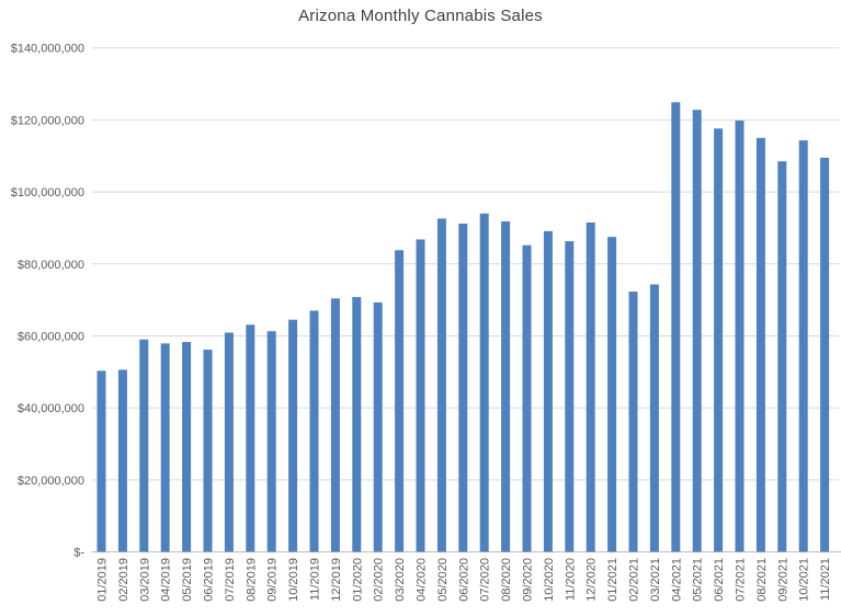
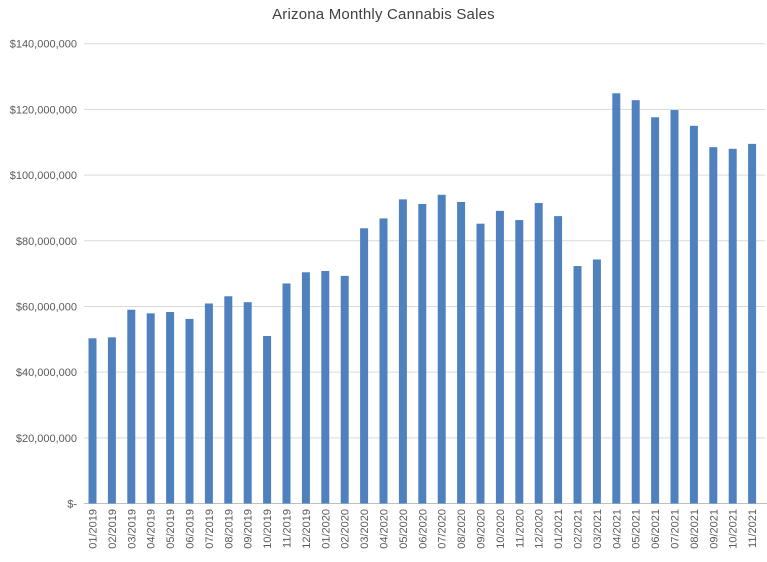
10/2019: $64000000 -> $51000000
10/2021: $114000000 -> $108000000
